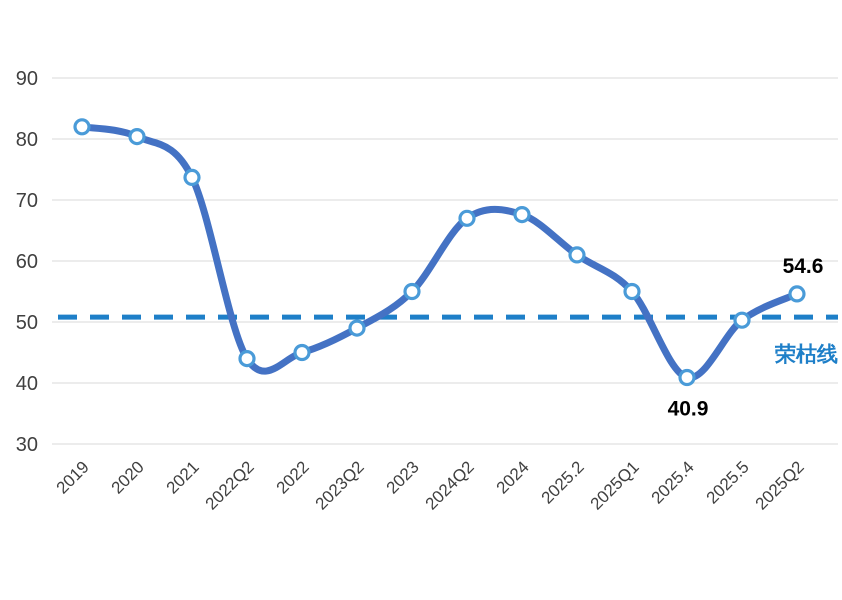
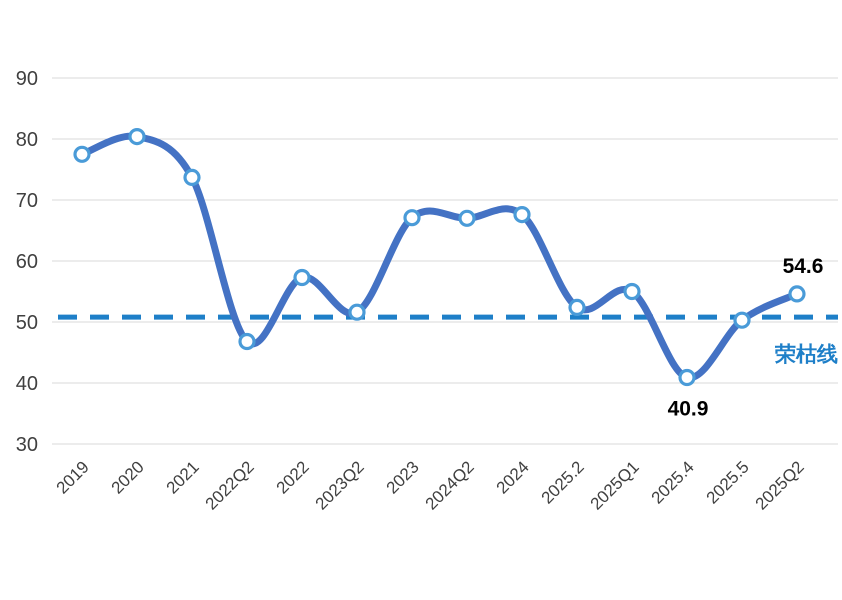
2019: 82 -> 78
2022Q2: 44 -> 47
2022: 45 -> 57
2023Q2: 49 -> 52
2023: 55 -> 67
2025.2: 61 -> 52
